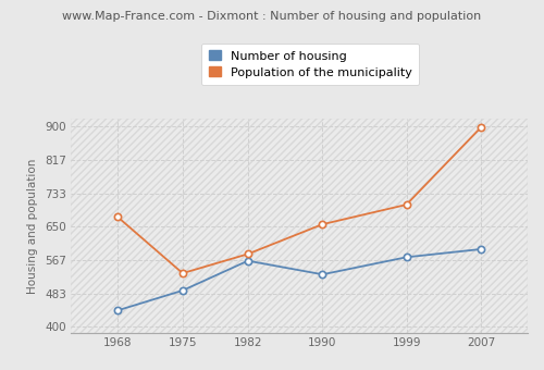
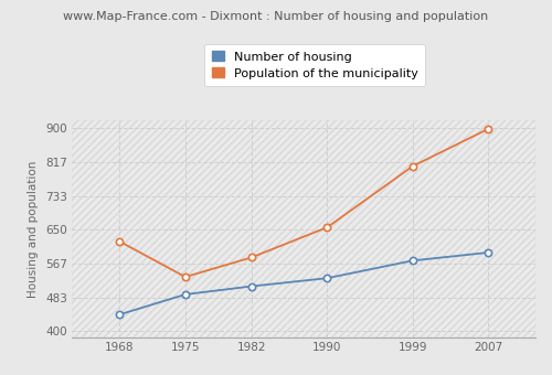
Population of the municipality/1968: 675 -> 622
Number of housing/1982: 565 -> 511
Population of the municipality/1999: 705 -> 806
